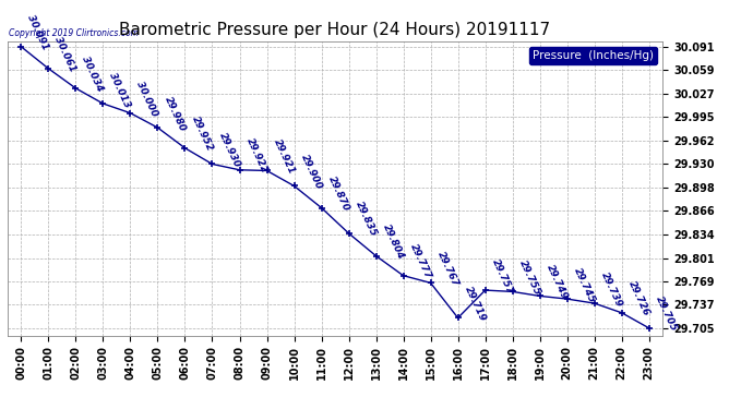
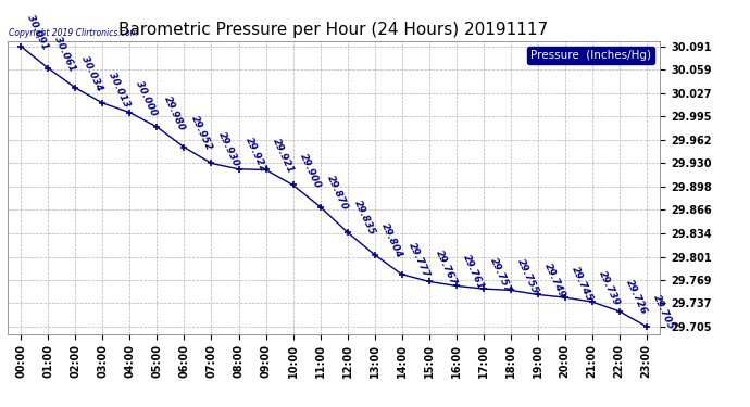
16:00: 29.719 -> 29.761
